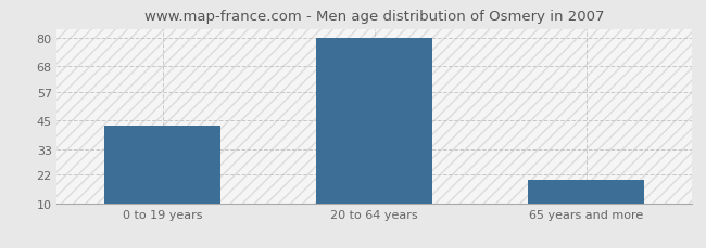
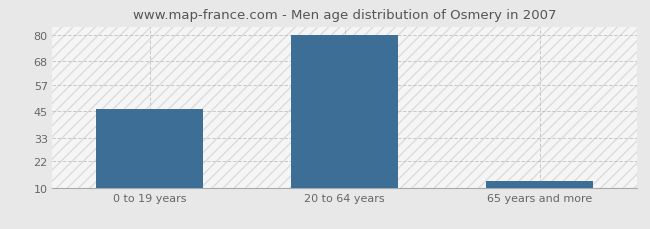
0 to 19 years: 43 -> 46
65 years and more: 20 -> 13
